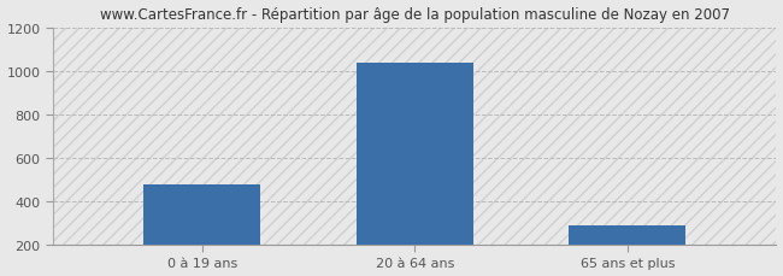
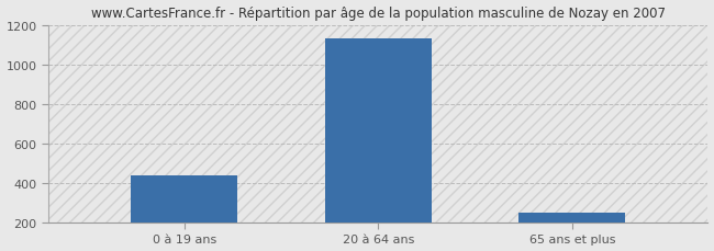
0 à 19 ans: 480 -> 440
20 à 64 ans: 1040 -> 1130
65 ans et plus: 290 -> 250
